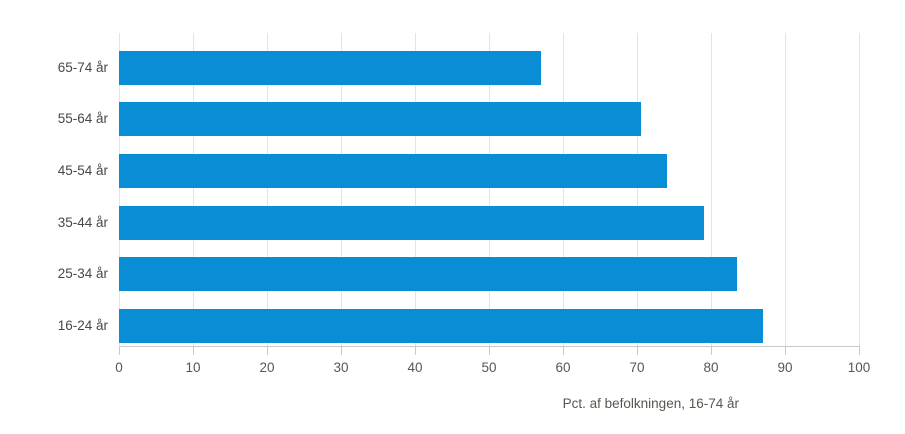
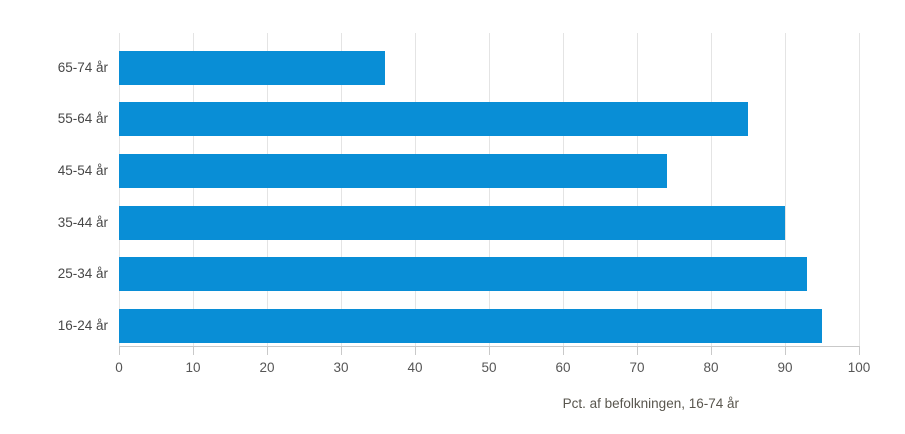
65-74 år: 57 -> 36
55-64 år: 70 -> 85
35-44 år: 79 -> 90
25-34 år: 84 -> 93
16-24 år: 87 -> 95
